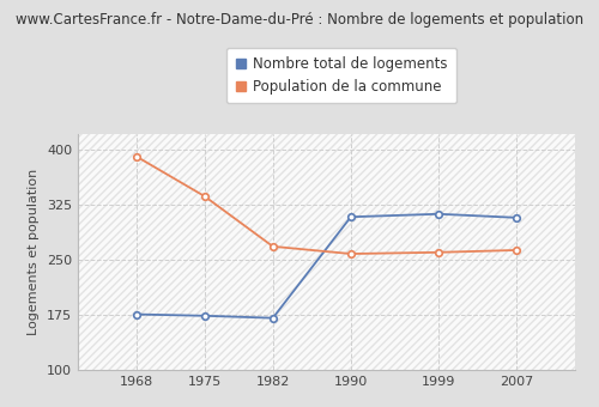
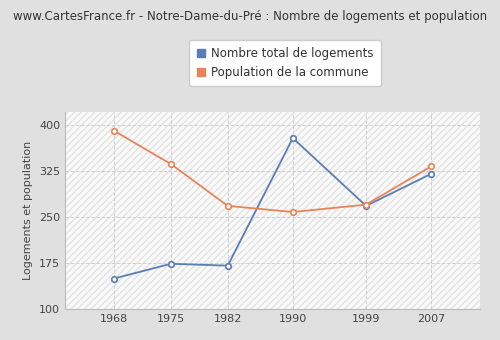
Nombre total de logements/1968: 176 -> 150
Nombre total de logements/1990: 308 -> 378
Nombre total de logements/1999: 312 -> 268
Population de la commune/1999: 260 -> 270
Nombre total de logements/2007: 307 -> 320
Population de la commune/2007: 263 -> 332
